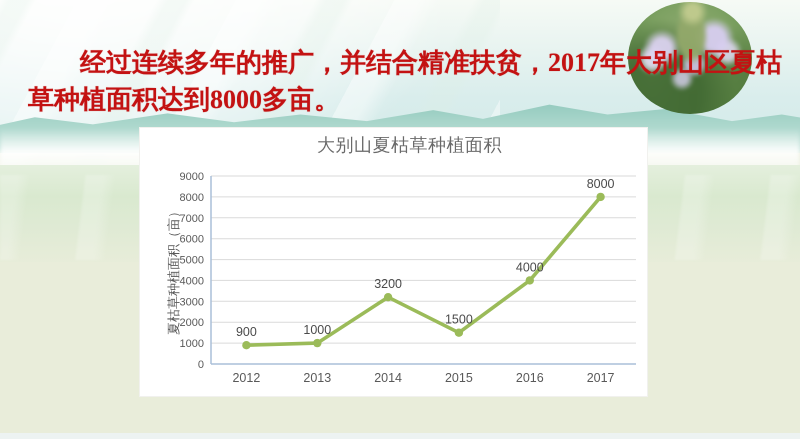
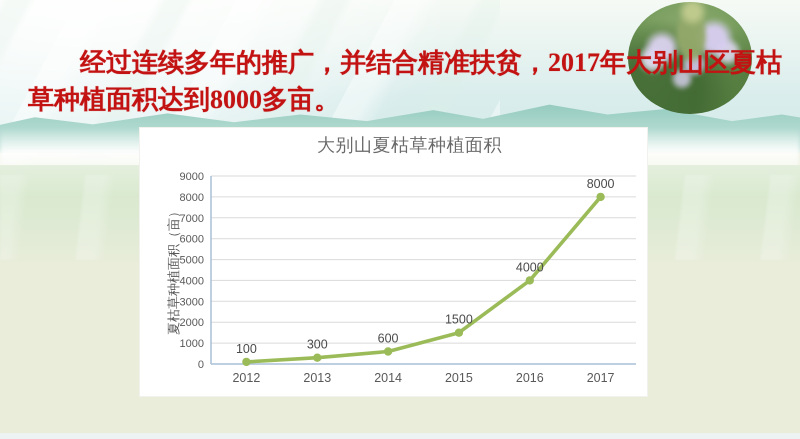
2012: 900 -> 100
2013: 1000 -> 300
2014: 3200 -> 600
